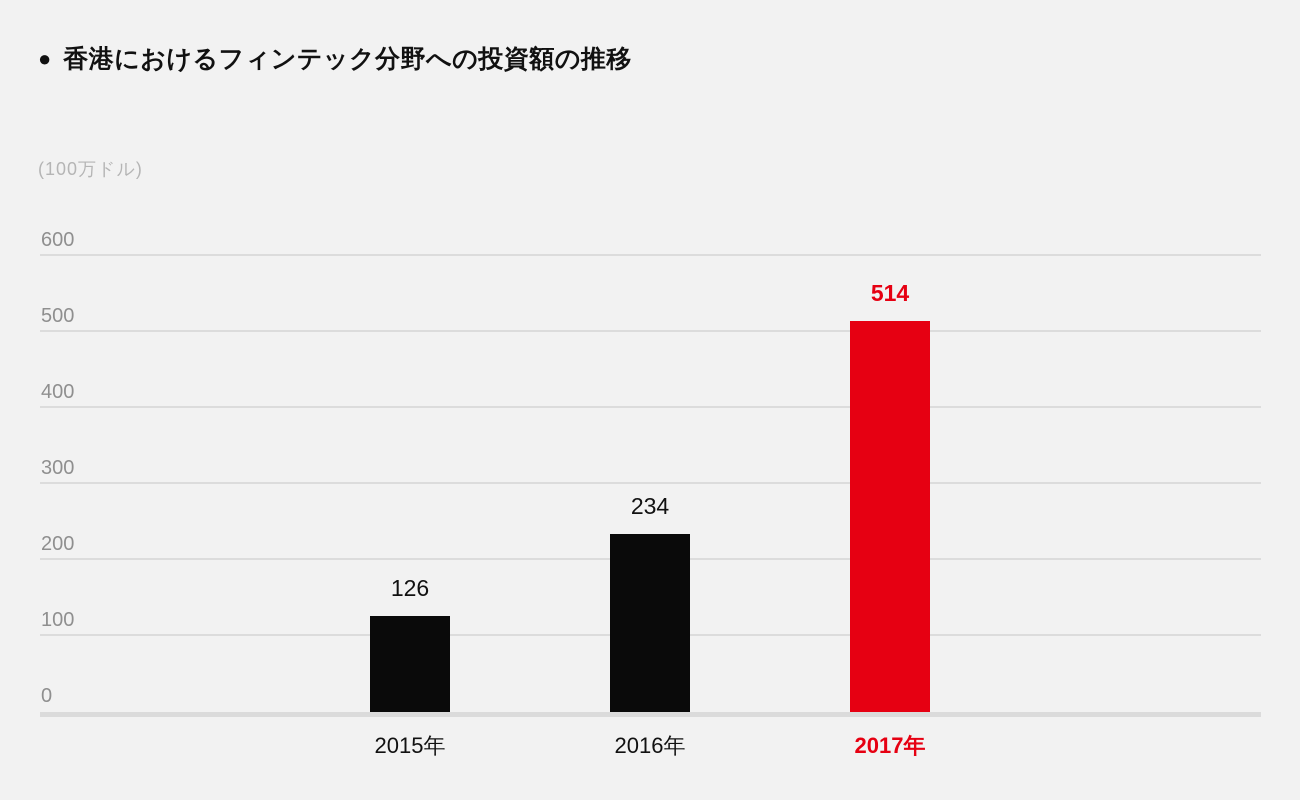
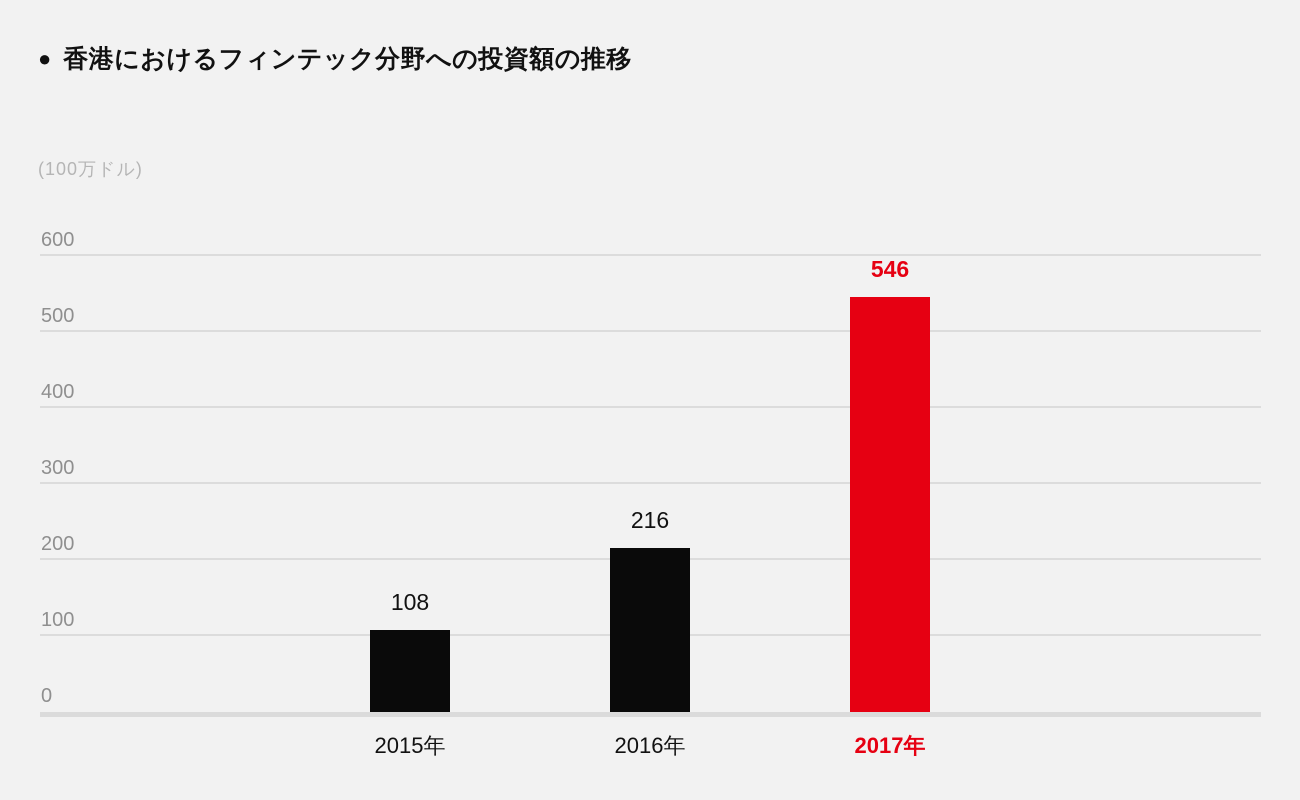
2015年: 126 -> 108
2016年: 234 -> 216
2017年: 514 -> 546
